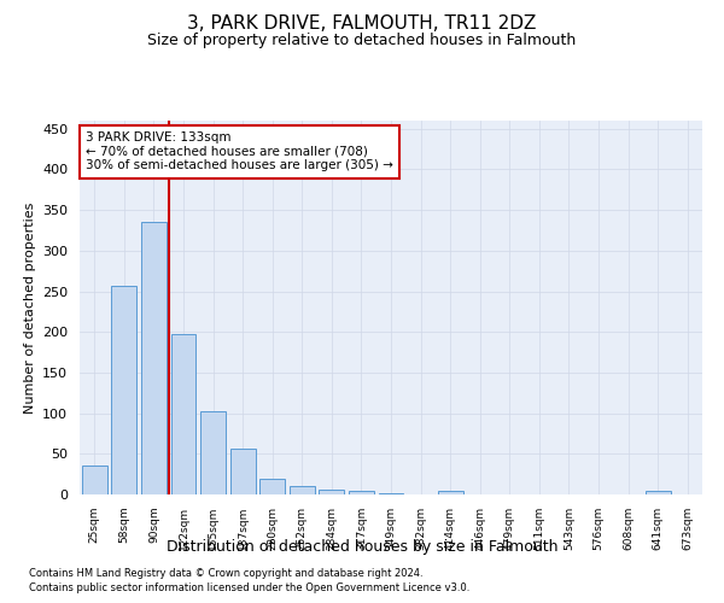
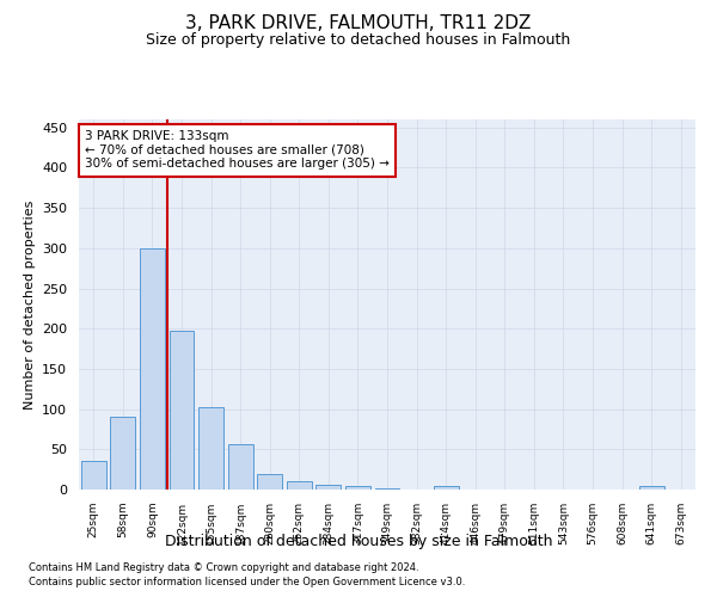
58sqm: 256 -> 90
90sqm: 335 -> 300
